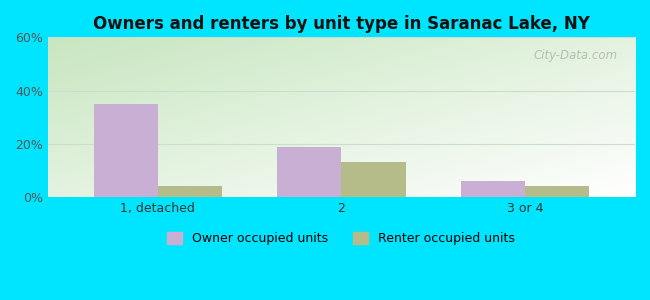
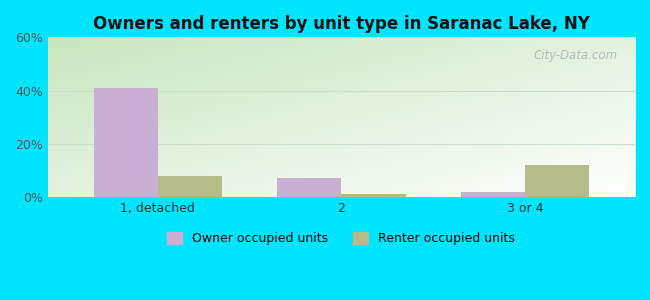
Owner occupied units/1, detached: 35% -> 41%
Renter occupied units/1, detached: 4% -> 8%
Owner occupied units/2: 19% -> 7%
Renter occupied units/2: 13% -> 1%
Owner occupied units/3 or 4: 6% -> 2%
Renter occupied units/3 or 4: 4% -> 12%
